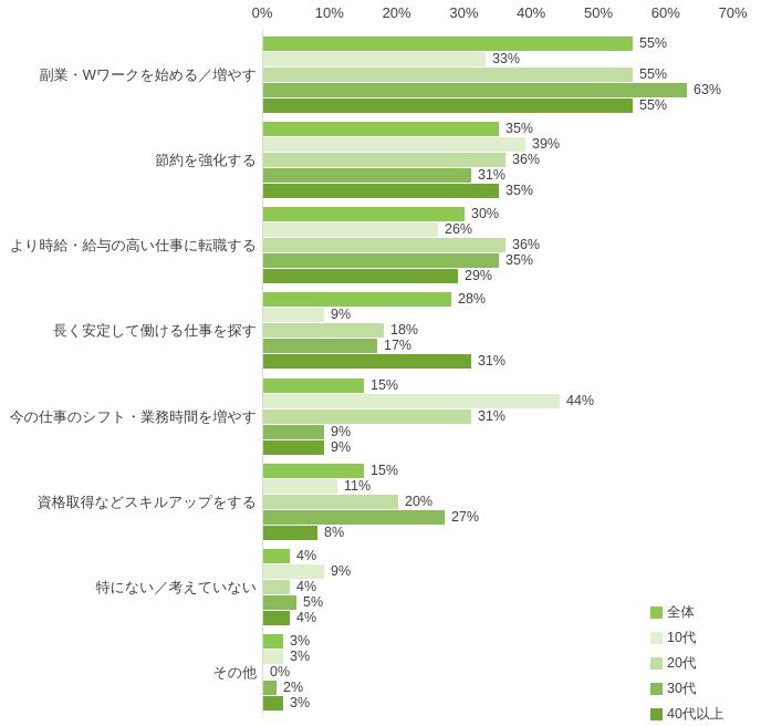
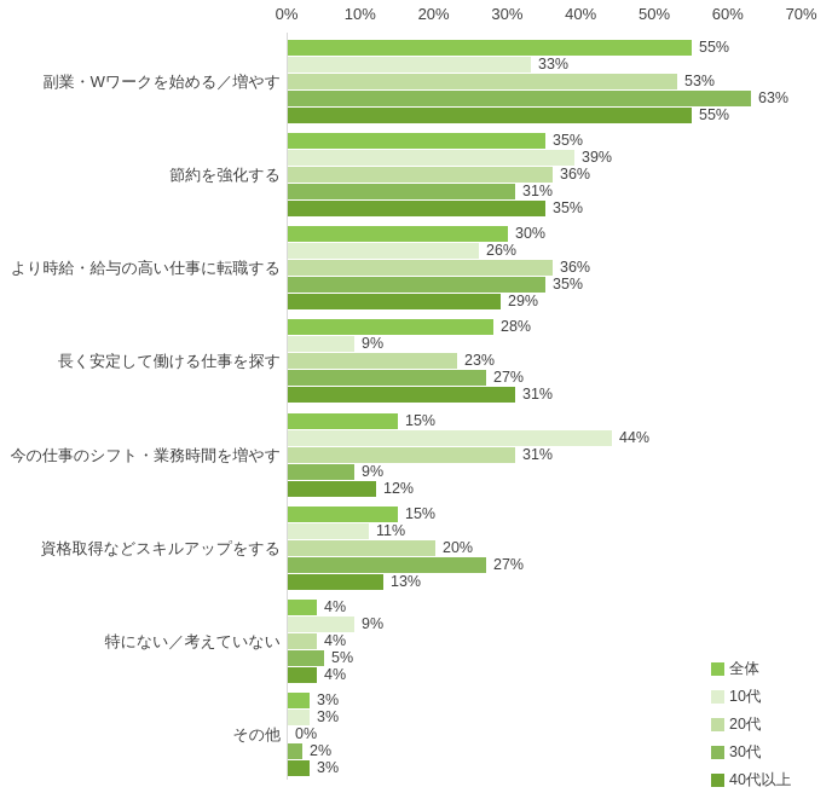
20代/副業・Wワークを始める／増やす: 55% -> 53%
20代/長く安定して働ける仕事を探す: 18% -> 23%
30代/長く安定して働ける仕事を探す: 17% -> 27%
40代以上/今の仕事のシフト・業務時間を増やす: 9% -> 12%
40代以上/資格取得などスキルアップをする: 8% -> 13%
